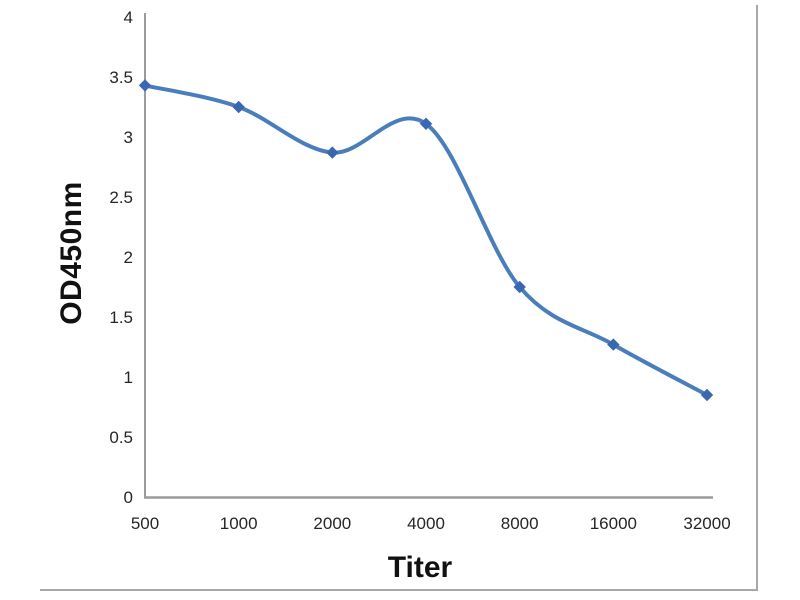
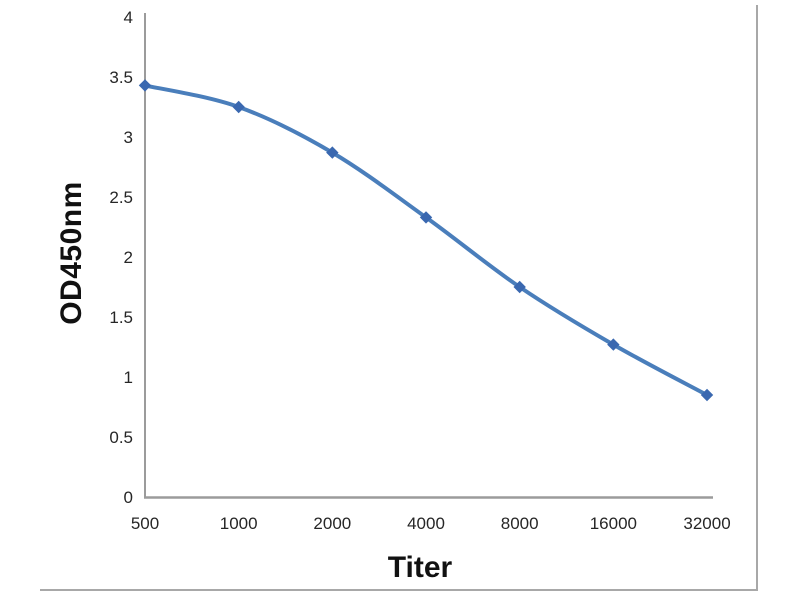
4000: 3.11 -> 2.33
